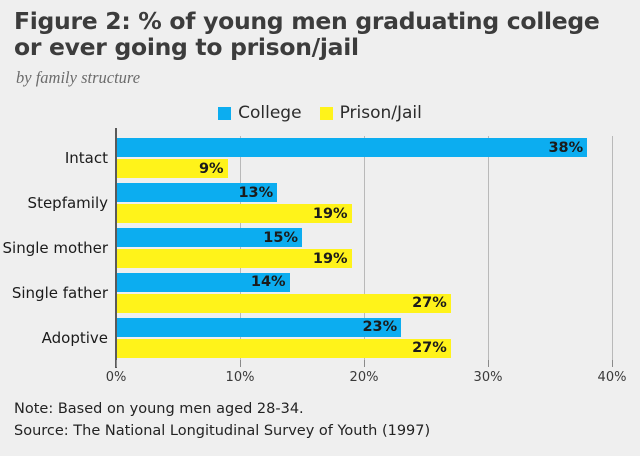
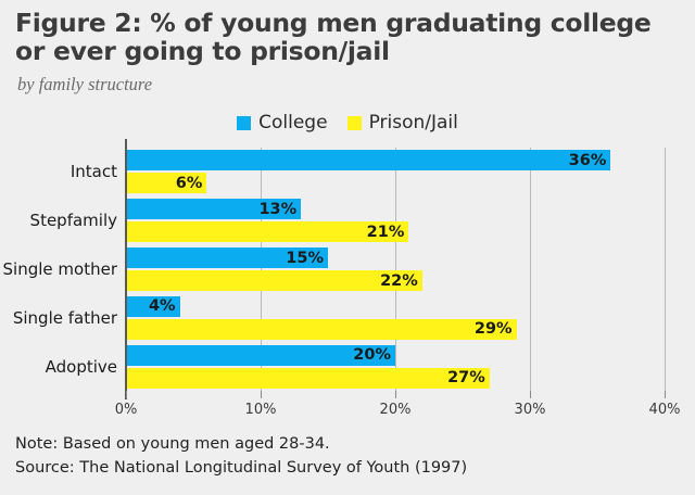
College/Intact: 38% -> 36%
Prison/Jail/Intact: 9% -> 6%
Prison/Jail/Stepfamily: 19% -> 21%
Prison/Jail/Single mother: 19% -> 22%
College/Single father: 14% -> 4%
Prison/Jail/Single father: 27% -> 29%
College/Adoptive: 23% -> 20%
